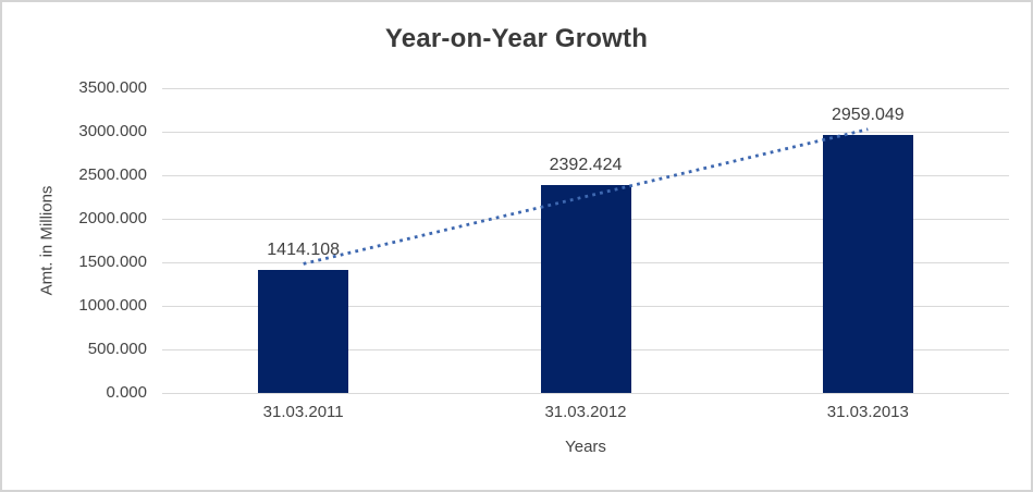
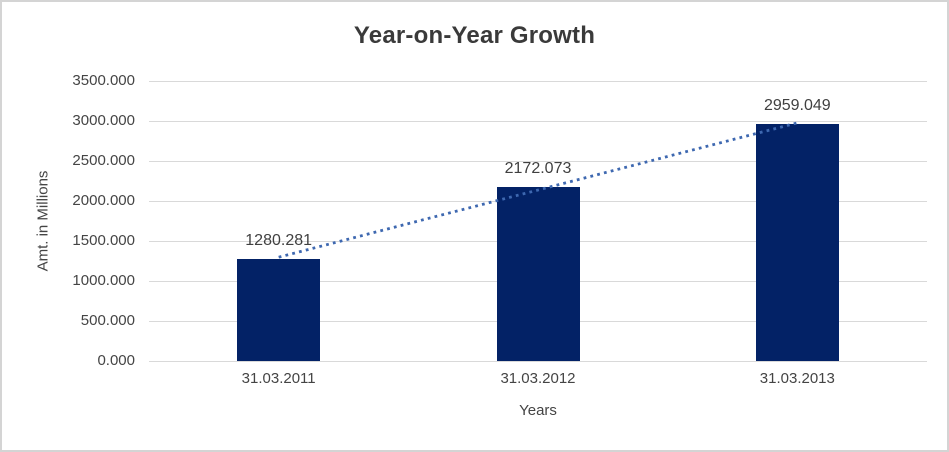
31.03.2011: 1414.108 -> 1280.281
31.03.2012: 2392.424 -> 2172.073
